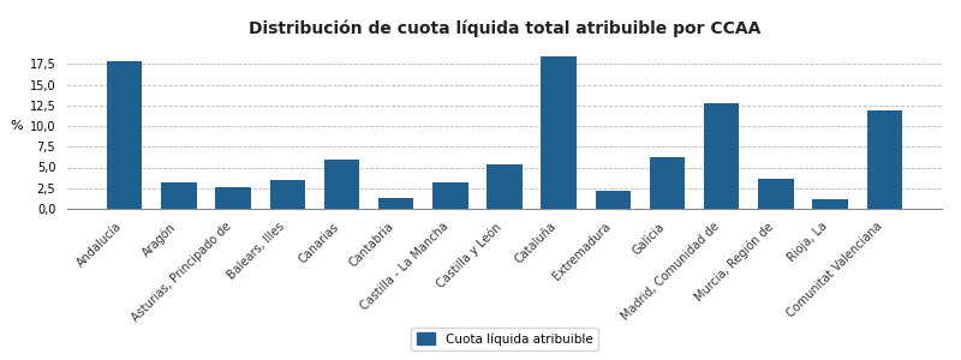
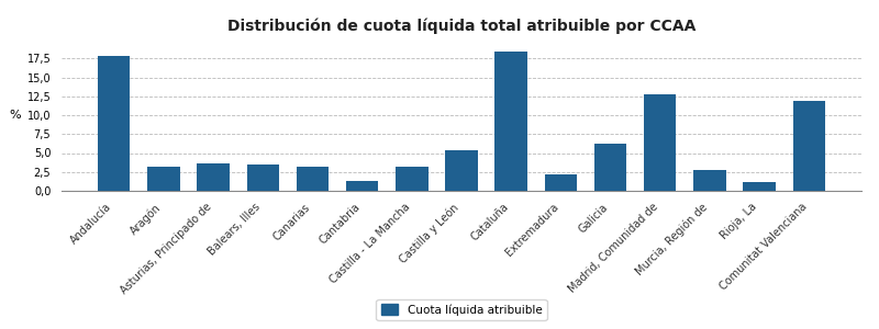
Asturias, Principado de: 2,6 -> 3,6
Canarias: 5,9 -> 3,2
Murcia, Región de: 3,6 -> 2,8
